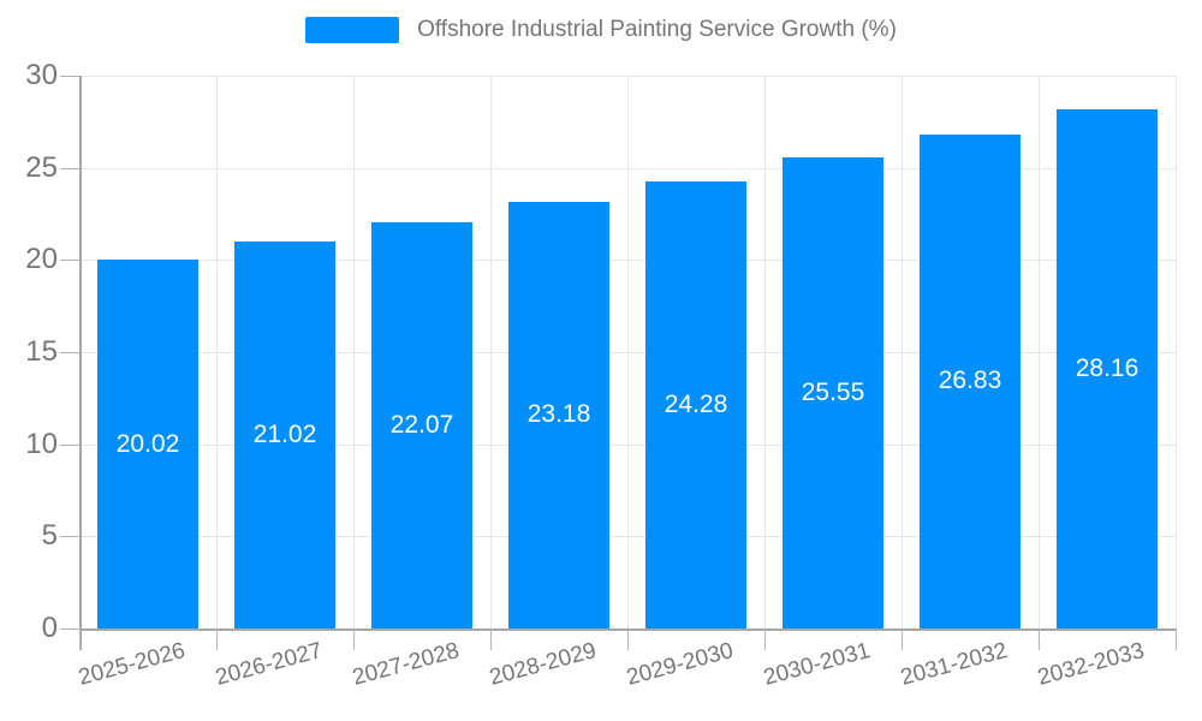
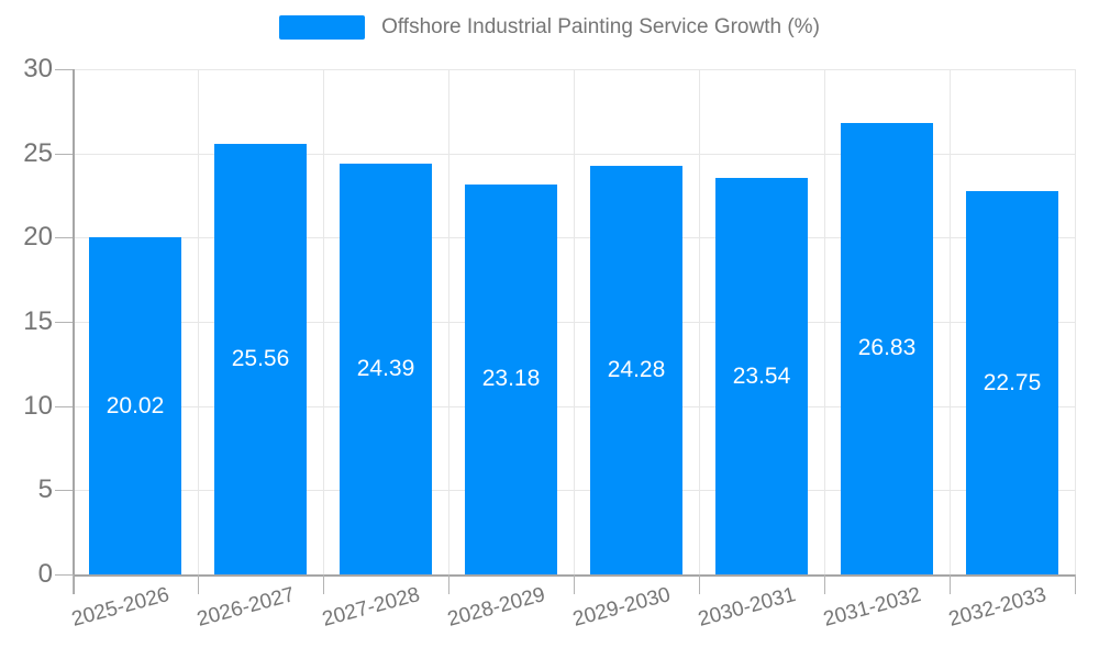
2026-2027: 21.02 -> 25.56
2027-2028: 22.07 -> 24.39
2030-2031: 25.55 -> 23.54
2032-2033: 28.16 -> 22.75
